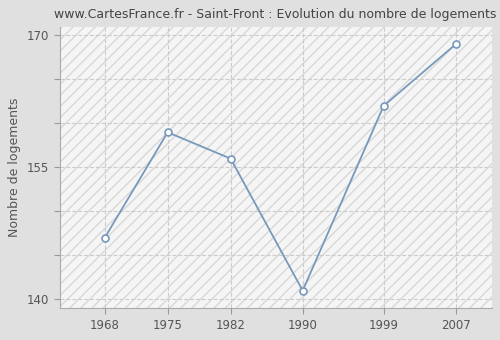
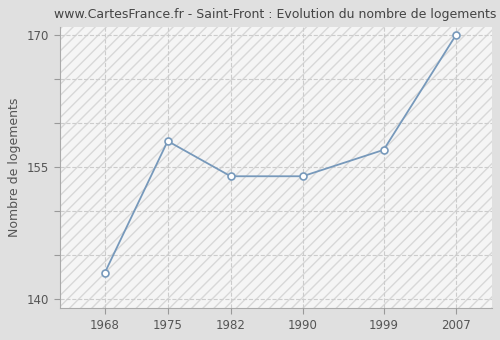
1968: 147 -> 143
1975: 159 -> 158
1982: 156 -> 154
1990: 141 -> 154
1999: 162 -> 157
2007: 169 -> 170
